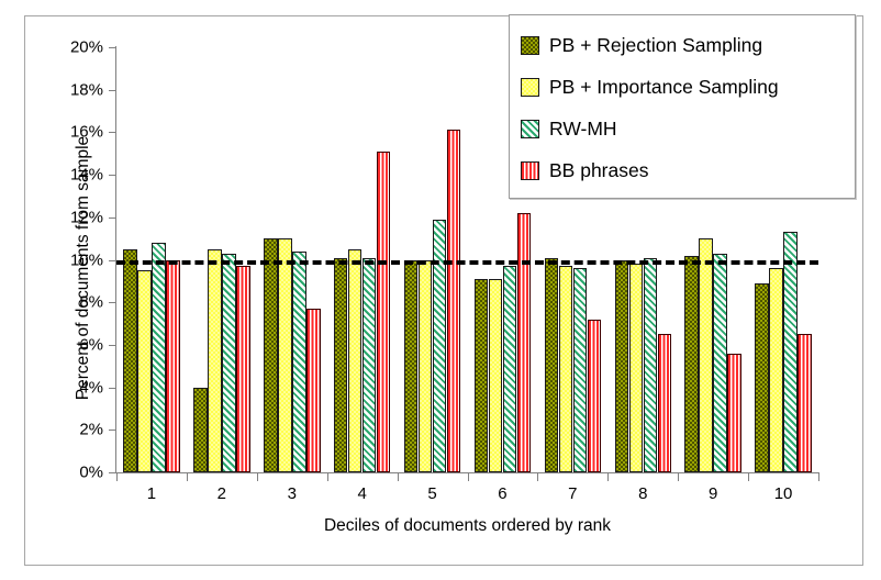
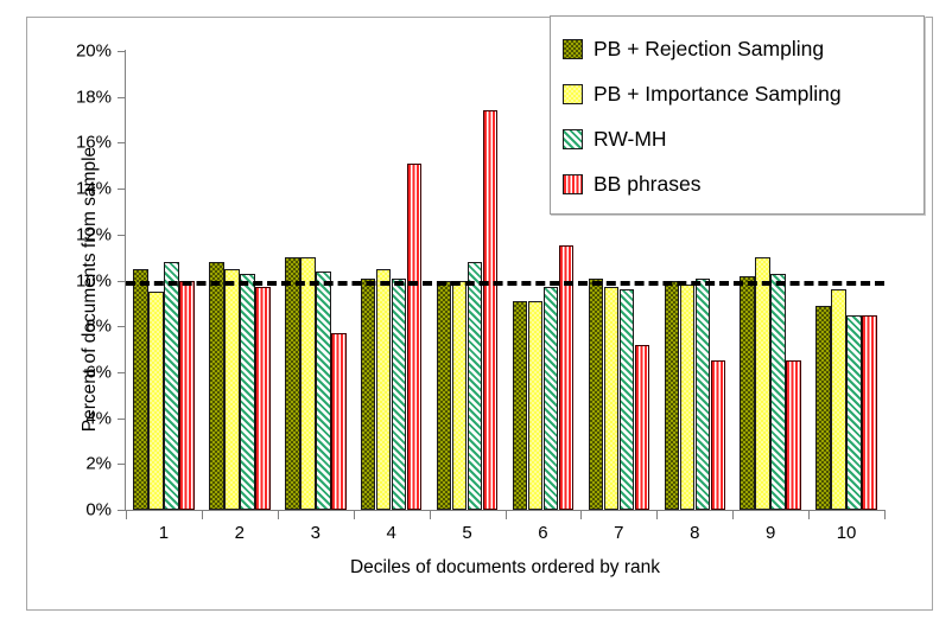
PB + Rejection Sampling/2: 4.0% -> 10.8%
RW-MH/5: 11.9% -> 10.8%
BB phrases/5: 16.1% -> 17.4%
BB phrases/6: 12.2% -> 11.5%
BB phrases/9: 5.6% -> 6.5%
RW-MH/10: 11.3% -> 8.5%
BB phrases/10: 6.5% -> 8.5%
